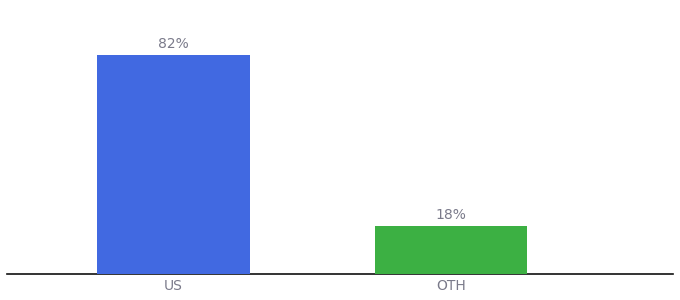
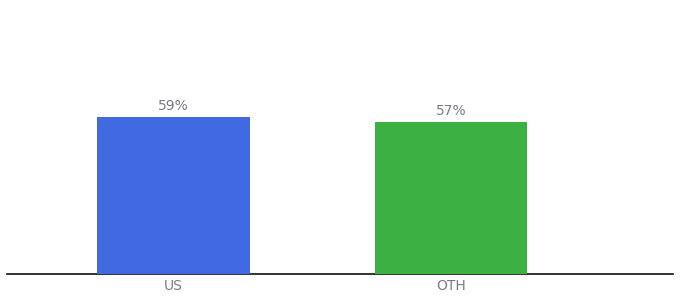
US: 82% -> 59%
OTH: 18% -> 57%
